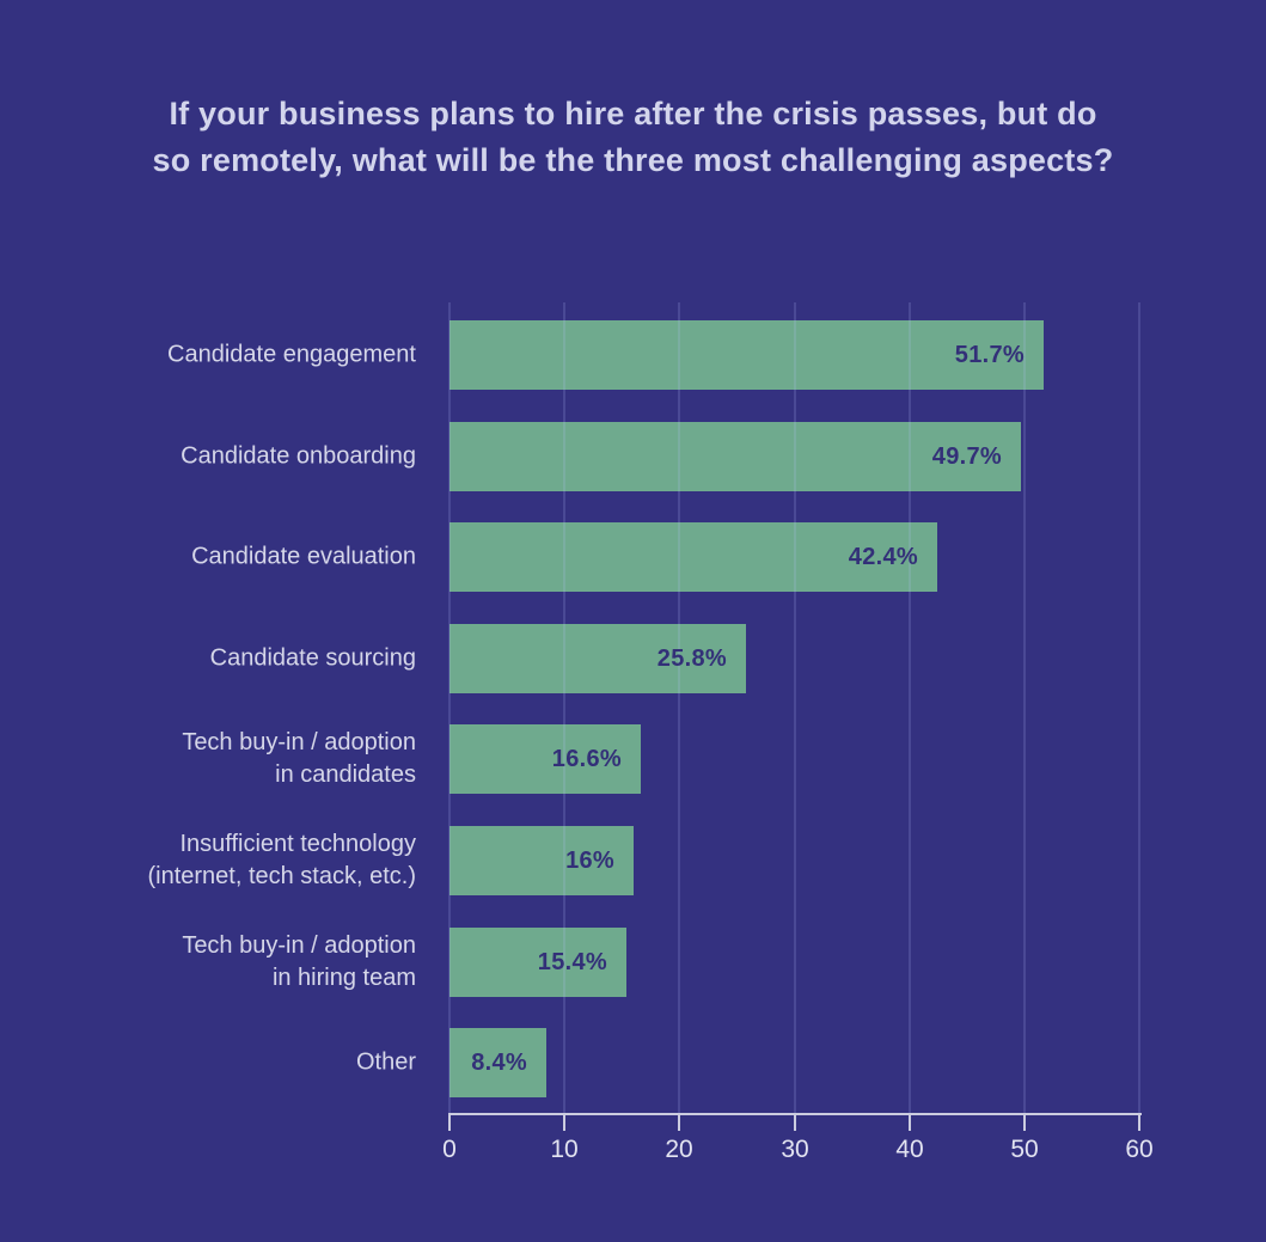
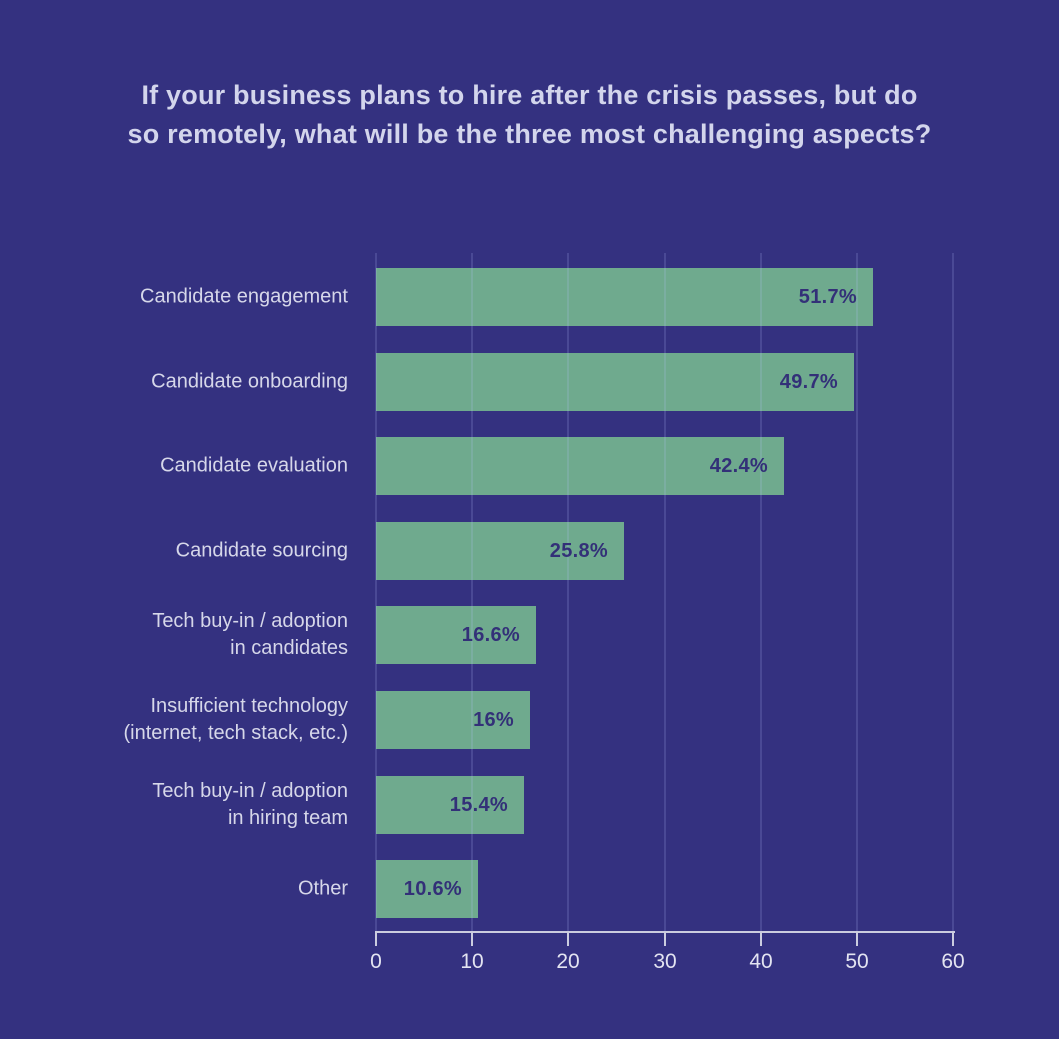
Other: 8.4% -> 10.6%
